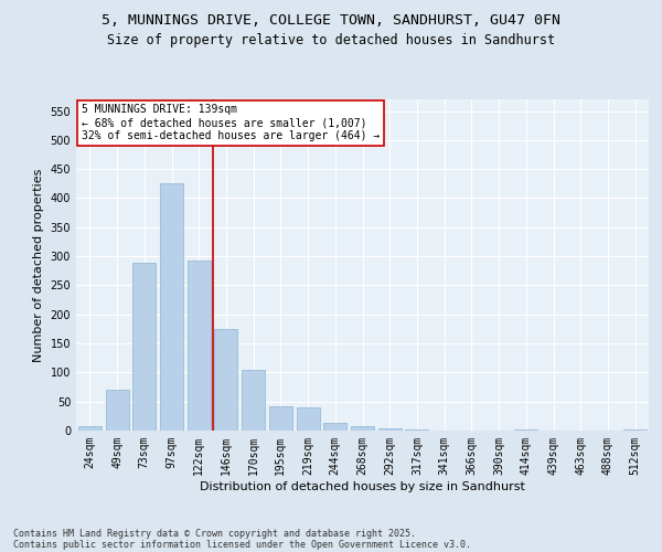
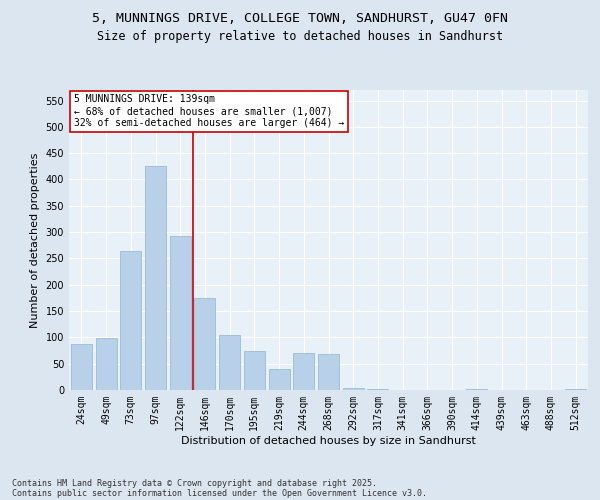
24sqm: 7 -> 88
49sqm: 71 -> 98
73sqm: 289 -> 264
195sqm: 42 -> 74
244sqm: 14 -> 70
268sqm: 8 -> 68
